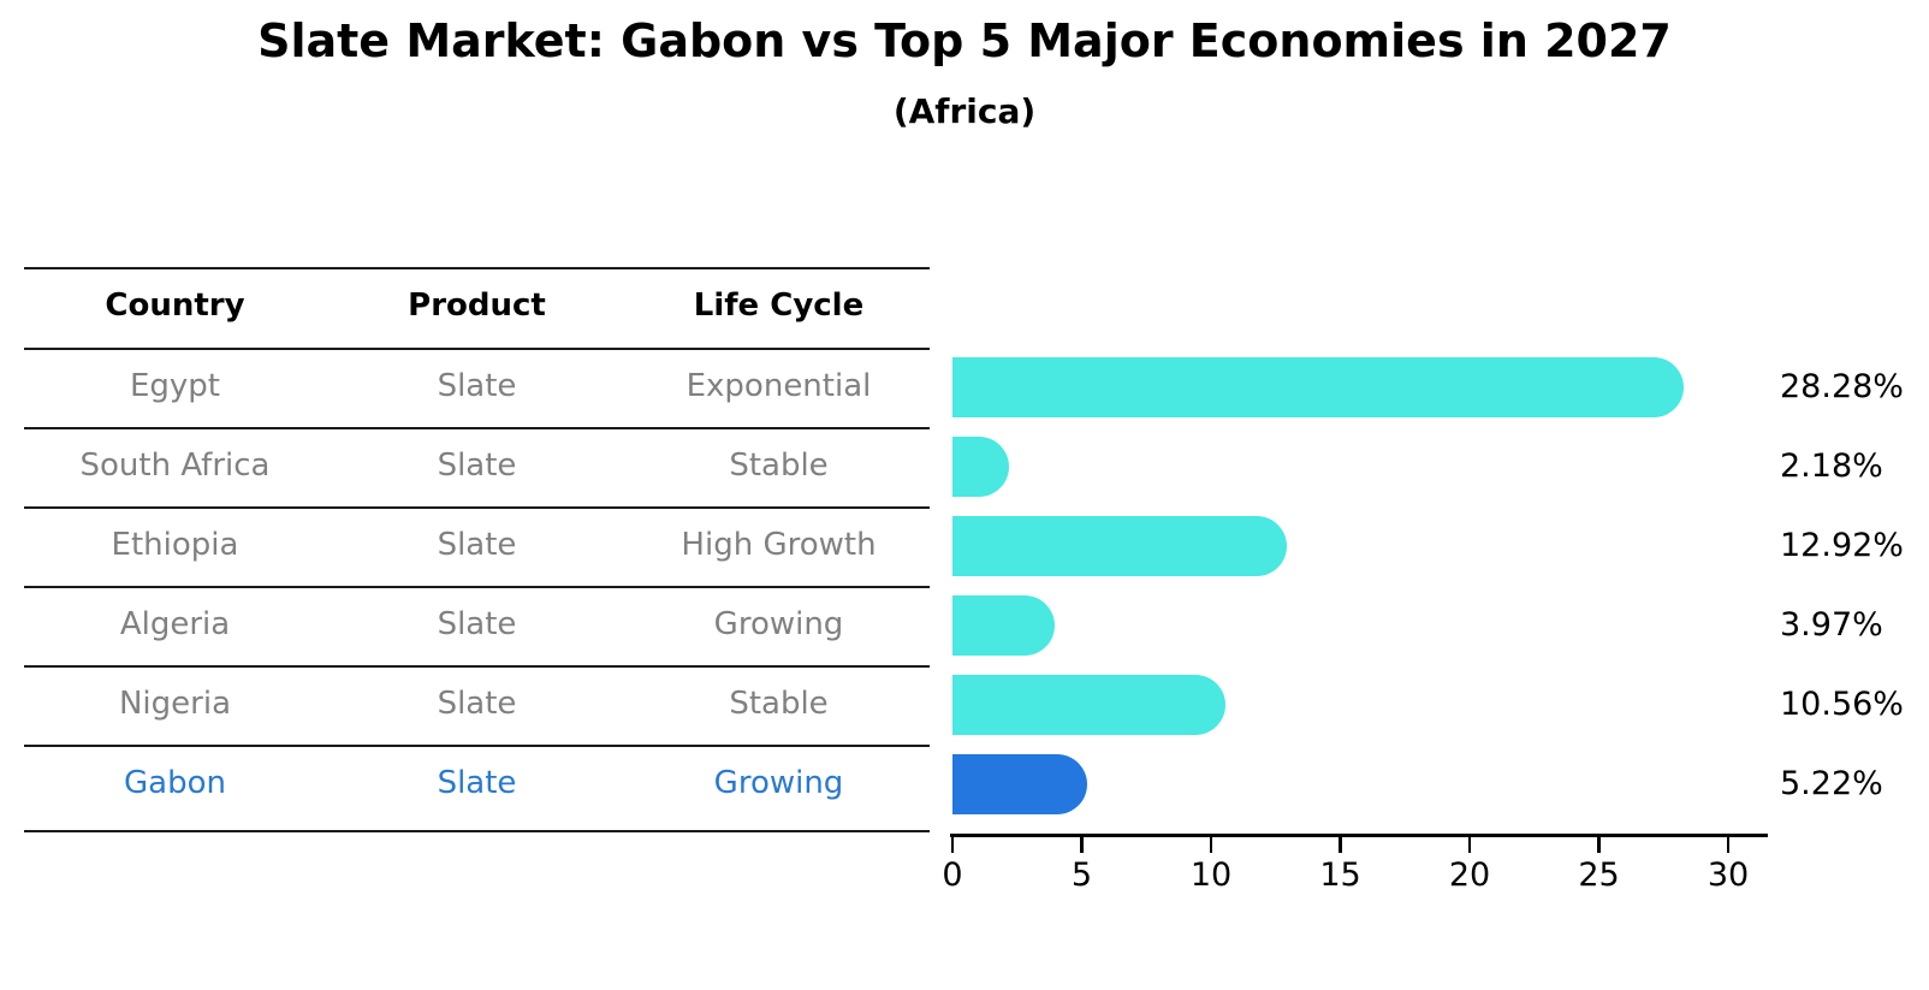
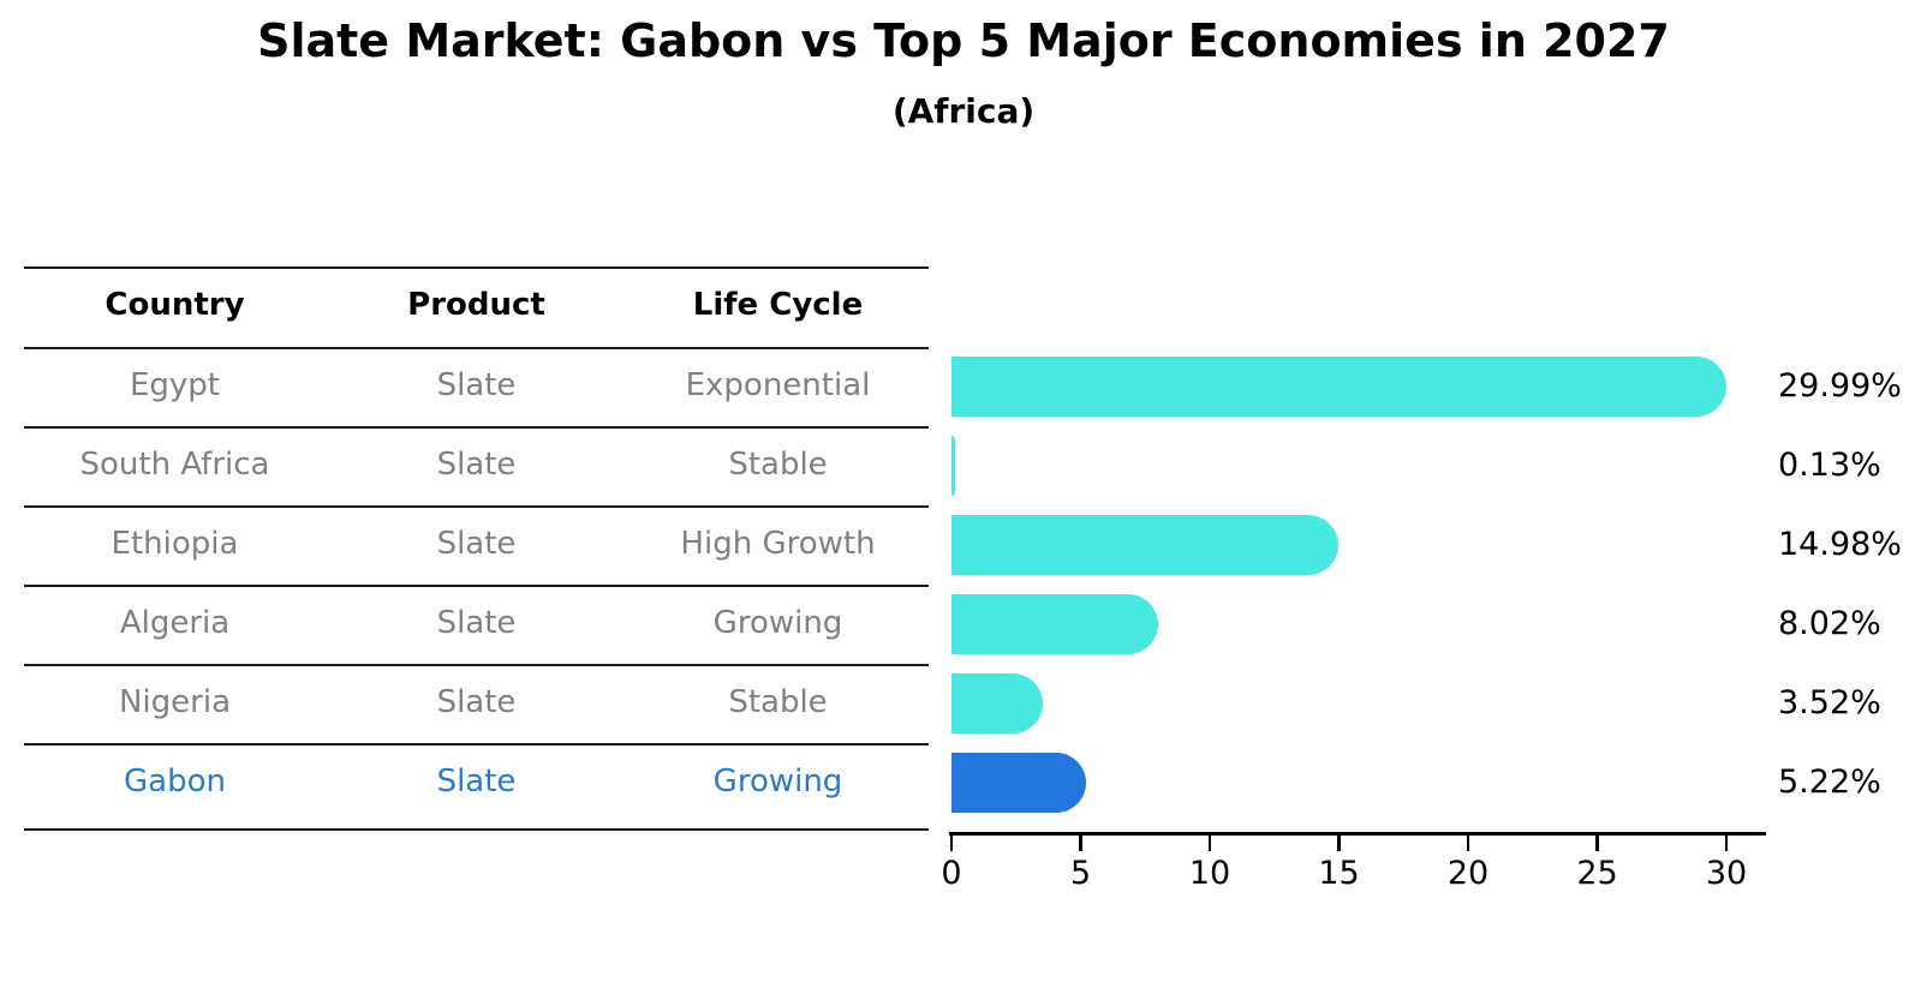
Egypt: 28.28% -> 29.99%
South Africa: 2.18% -> 0.13%
Ethiopia: 12.92% -> 14.98%
Algeria: 3.97% -> 8.02%
Nigeria: 10.56% -> 3.52%
